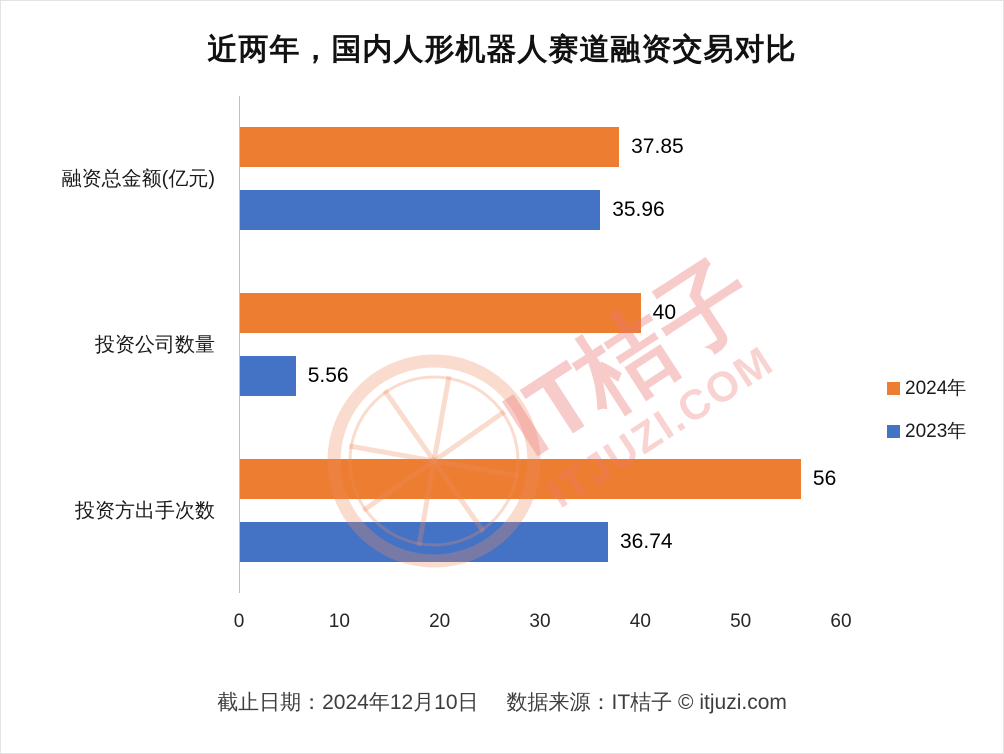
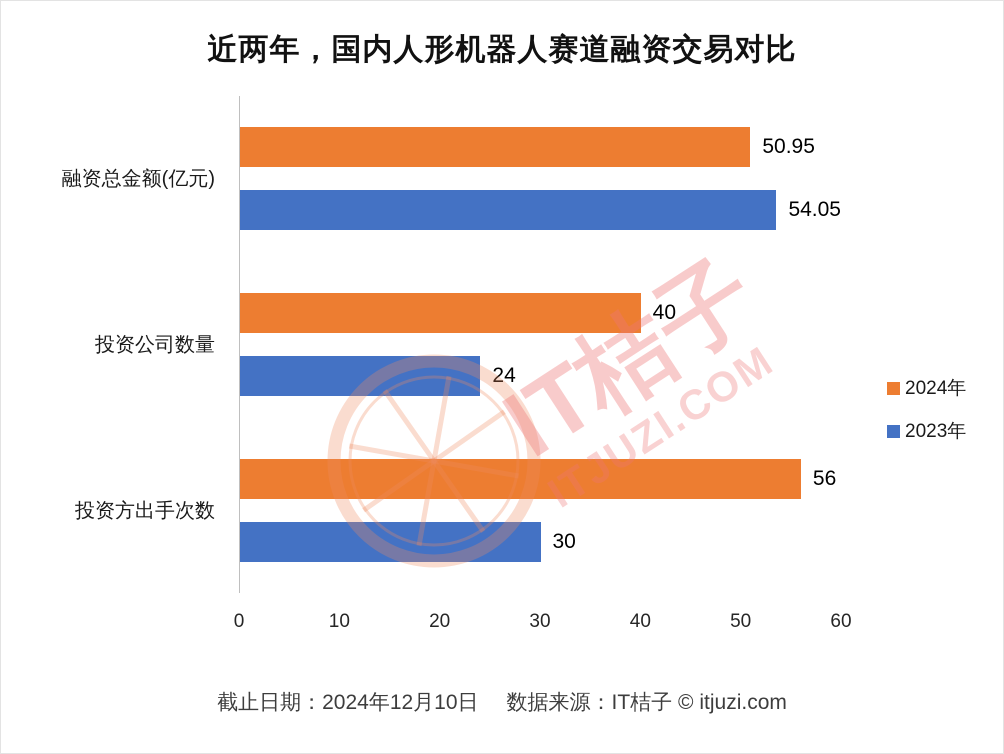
2024年/融资总金额(亿元): 37.85 -> 50.95
2023年/融资总金额(亿元): 35.96 -> 54.05
2023年/投资公司数量: 5.56 -> 24
2023年/投资方出手次数: 36.74 -> 30
